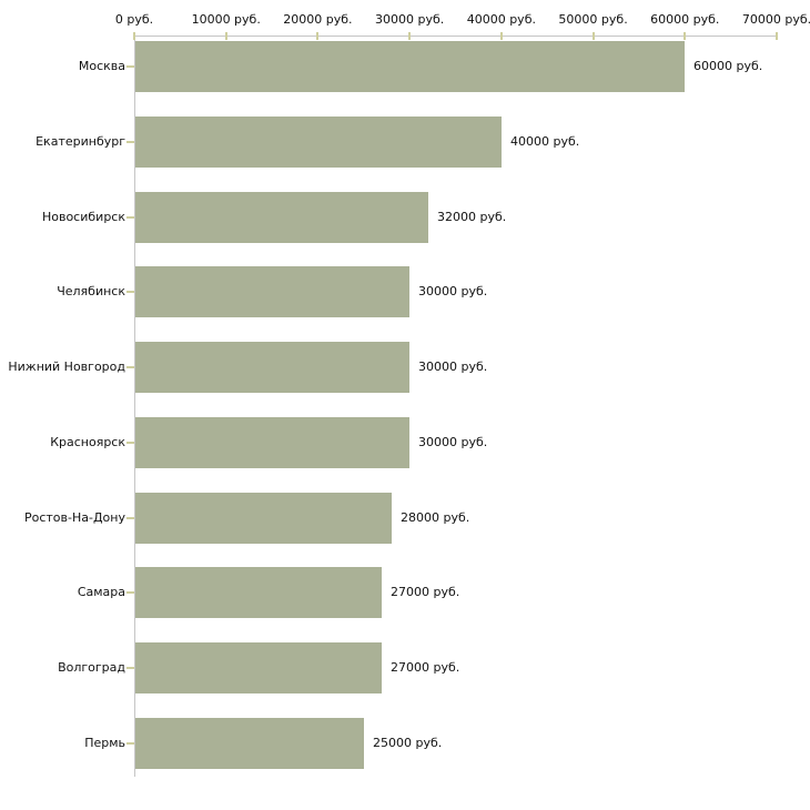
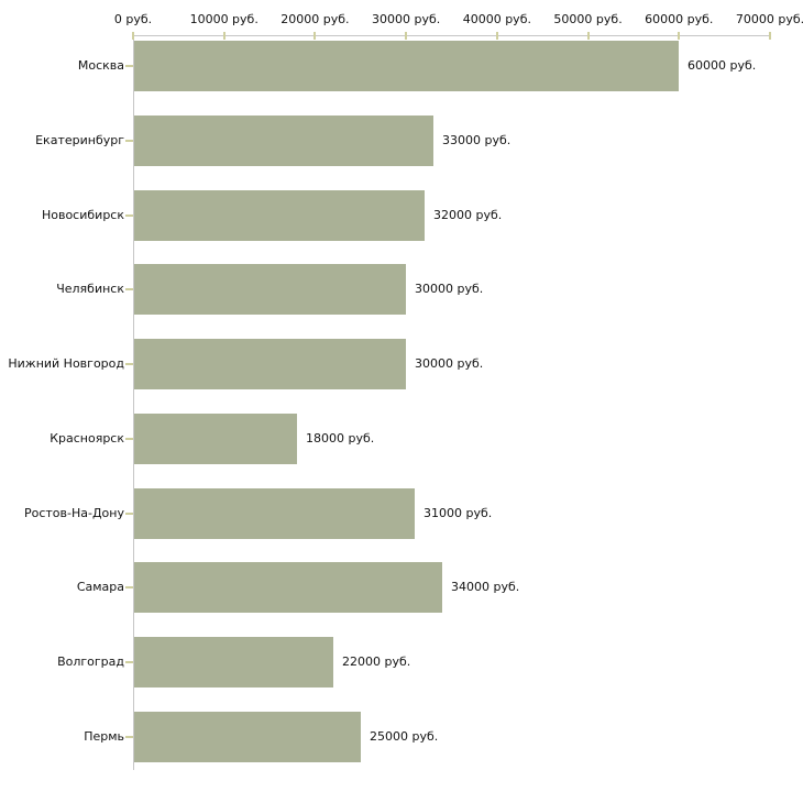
Екатеринбург: 40000 -> 33000
Красноярск: 30000 -> 18000
Ростов-На-Дону: 28000 -> 31000
Самара: 27000 -> 34000
Волгоград: 27000 -> 22000
